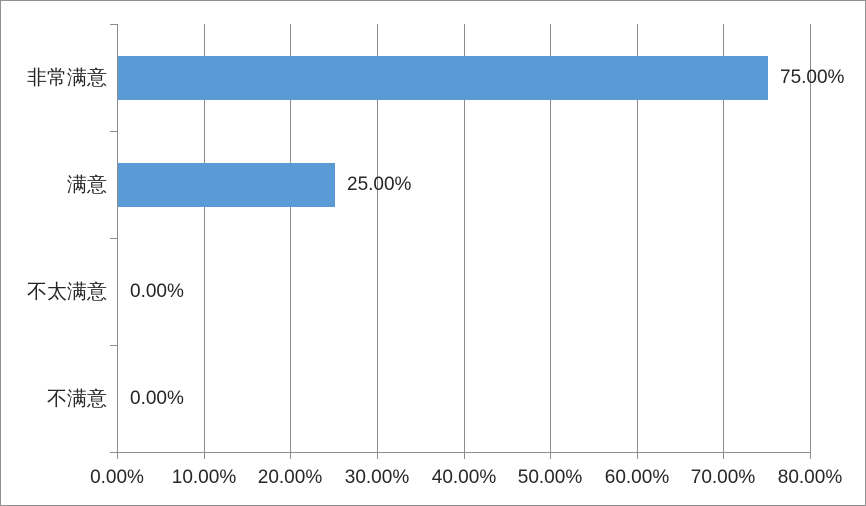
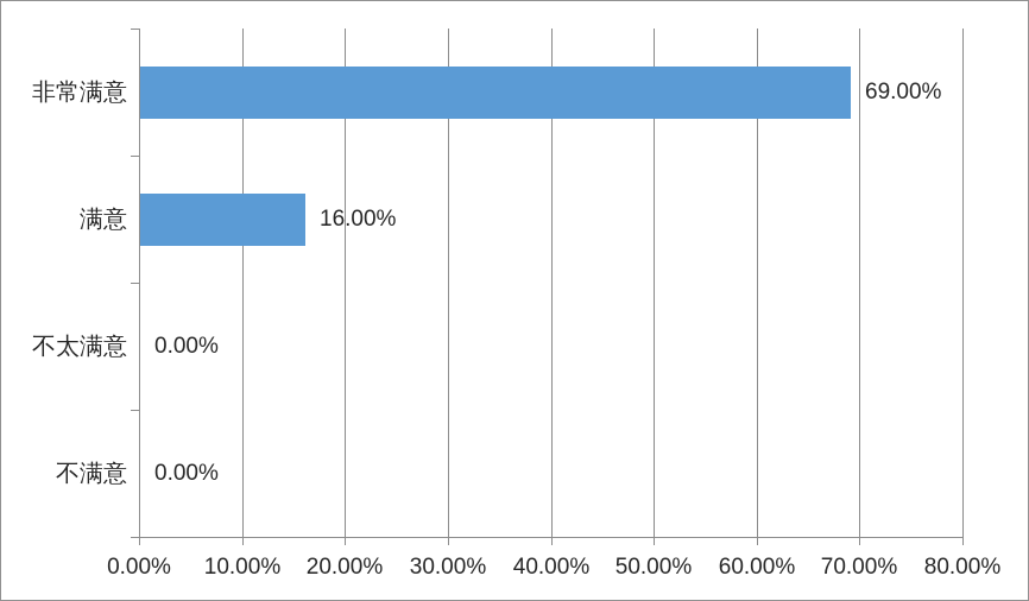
非常满意: 75.00% -> 69.00%
满意: 25.00% -> 16.00%
